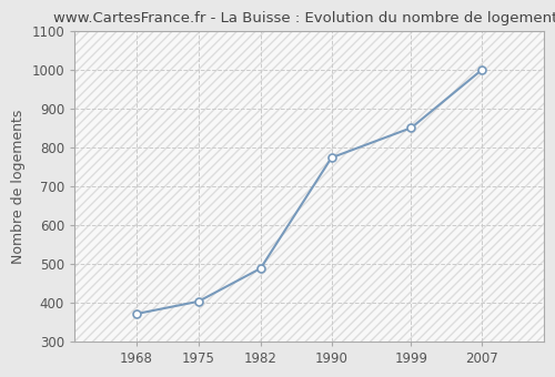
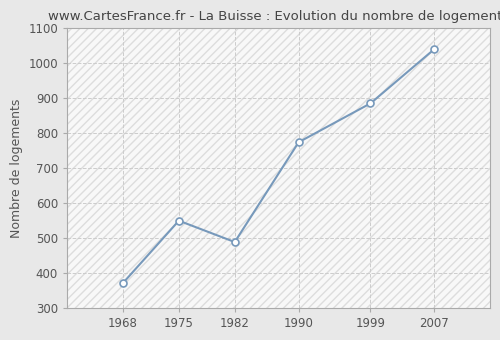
1975: 404 -> 550
1999: 851 -> 885
2007: 1001 -> 1040
